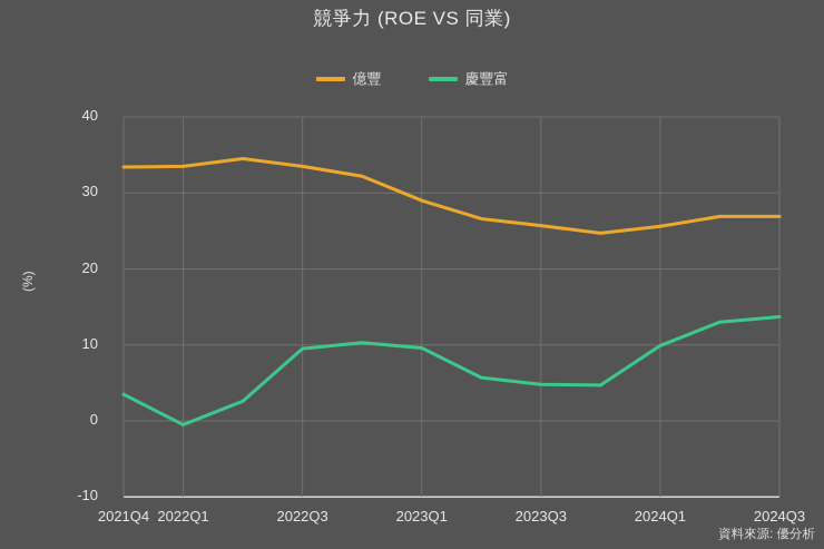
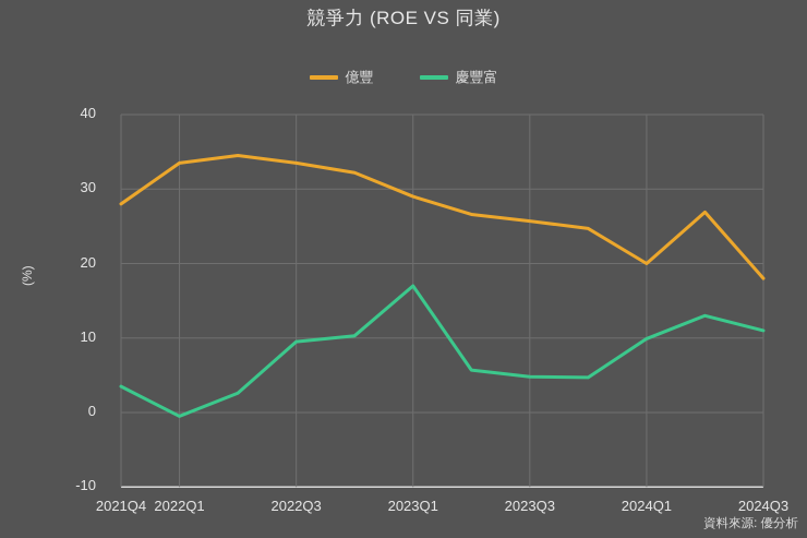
億豐/2021Q4: 33 -> 28
慶豐富/2023Q1: 10 -> 17
億豐/2024Q1: 26 -> 20
億豐/2024Q3: 27 -> 18
慶豐富/2024Q3: 14 -> 11
